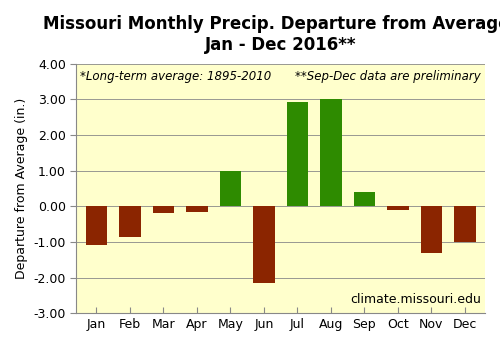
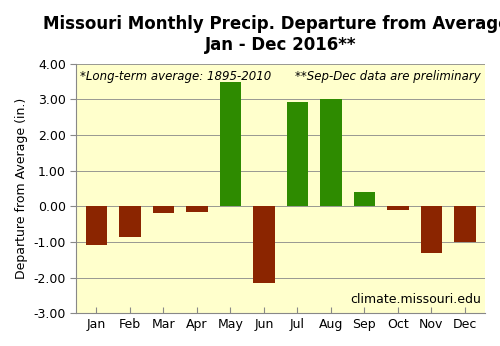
May: 1.00 -> 3.50
